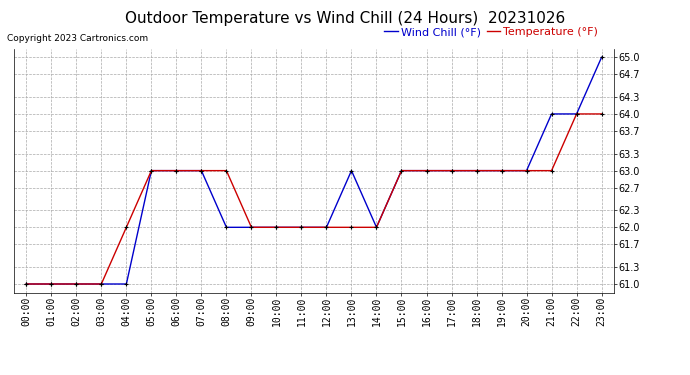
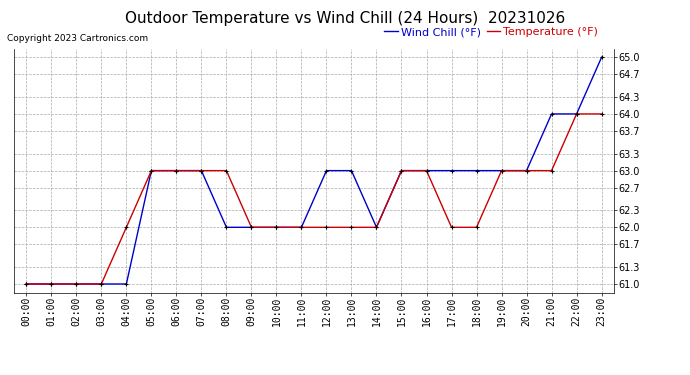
Wind Chill (°F)/12:00: 62 -> 63
Temperature (°F)/17:00: 63 -> 62
Temperature (°F)/18:00: 63 -> 62
